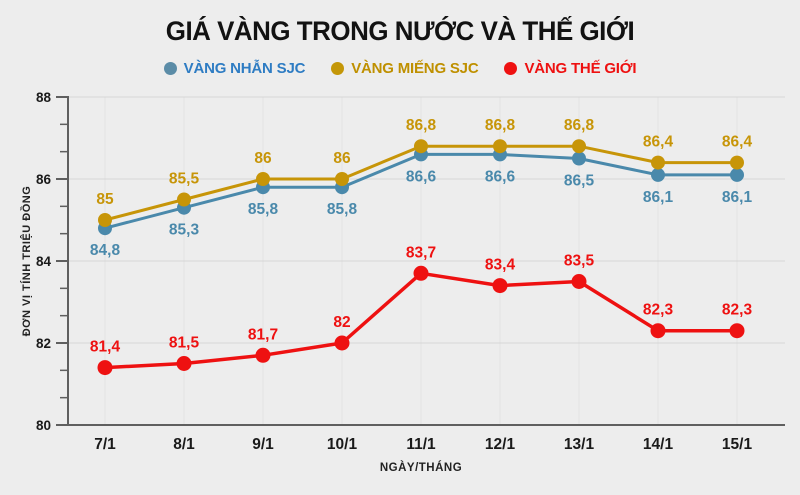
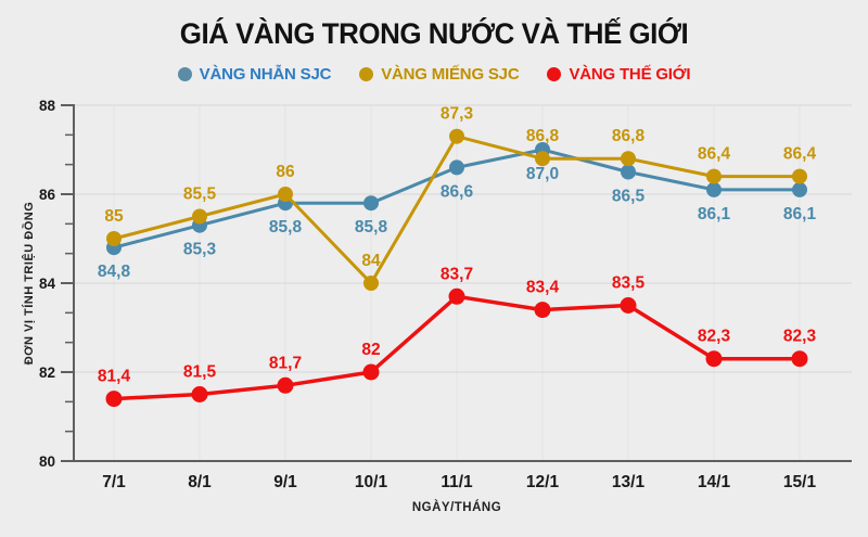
VÀNG MIẾNG SJC/10/1: 86 -> 84
VÀNG MIẾNG SJC/11/1: 86,8 -> 87,3
VÀNG NHẪN SJC/12/1: 86,6 -> 87,0
